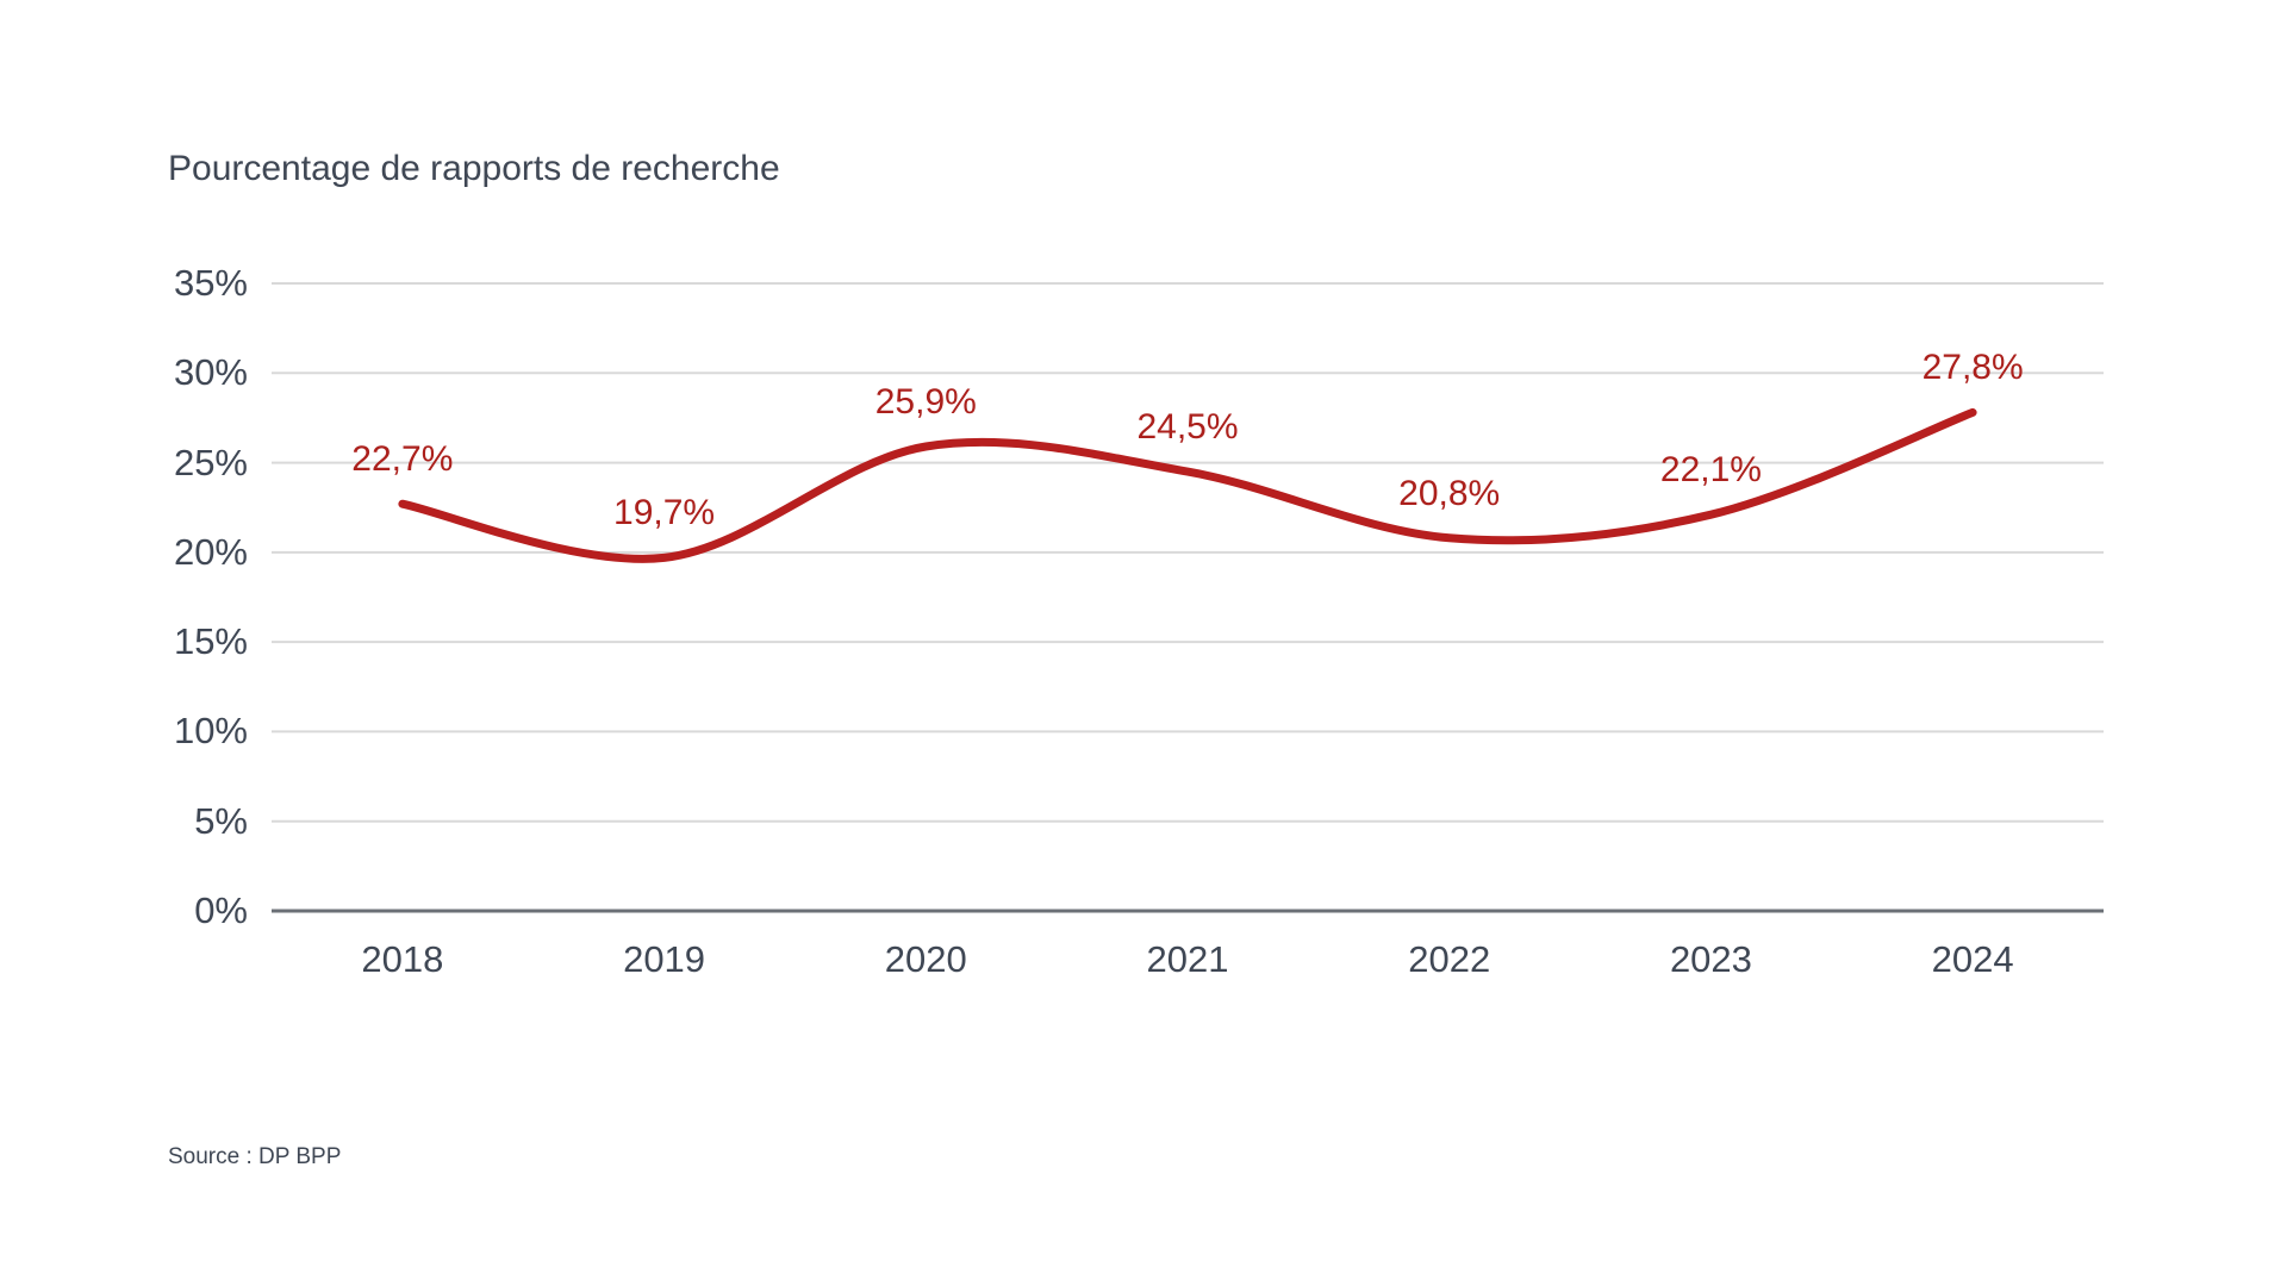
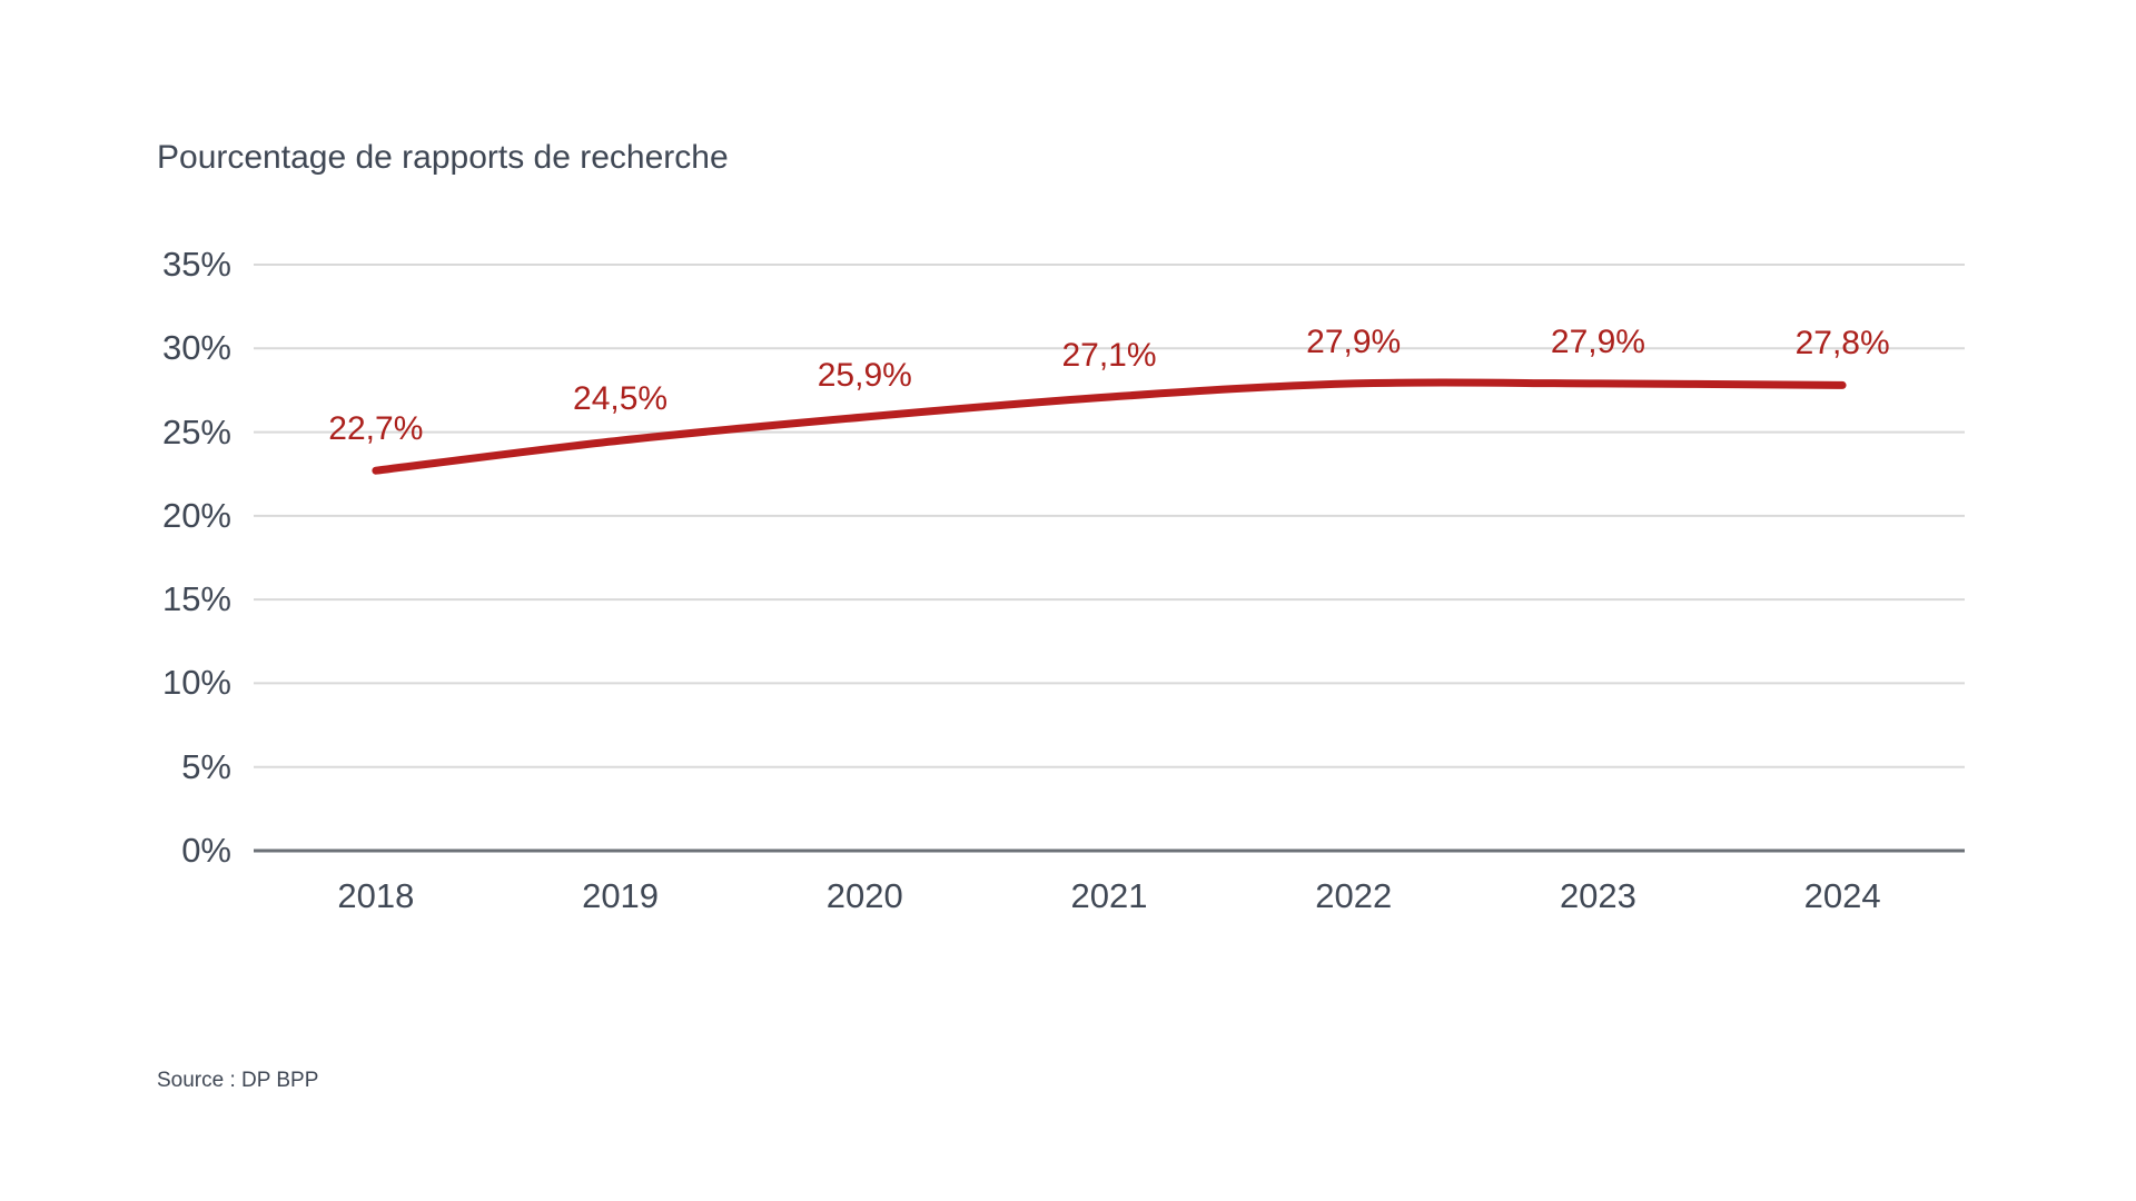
2019: 19,7% -> 24,5%
2021: 24,5% -> 27,1%
2022: 20,8% -> 27,9%
2023: 22,1% -> 27,9%
